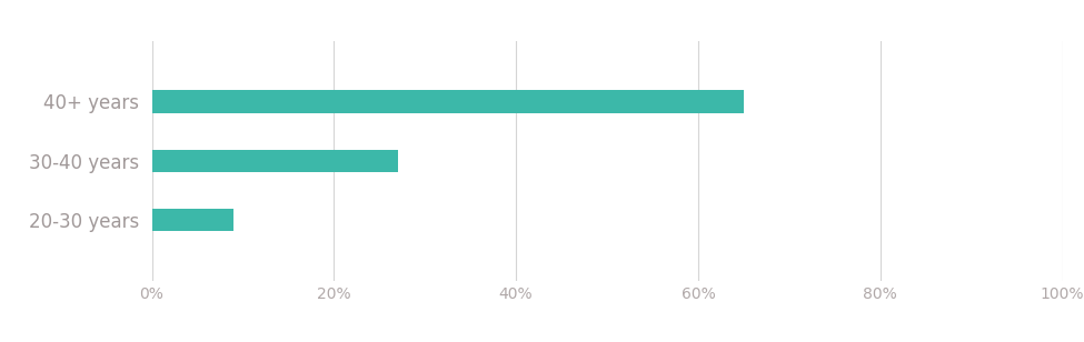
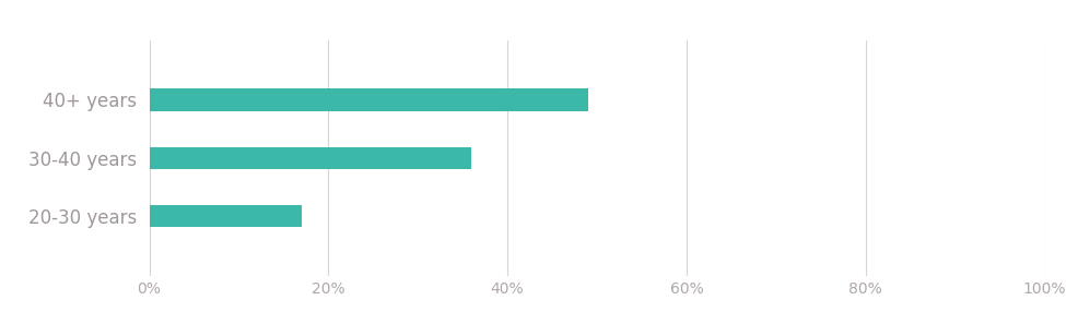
40+ years: 65% -> 49%
30-40 years: 27% -> 36%
20-30 years: 9% -> 17%
